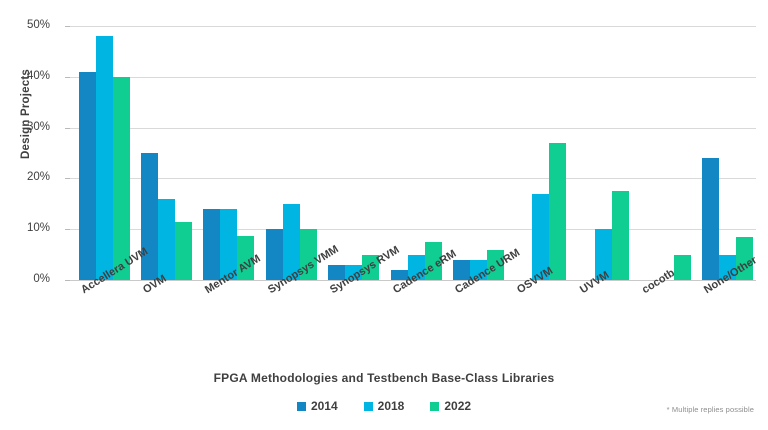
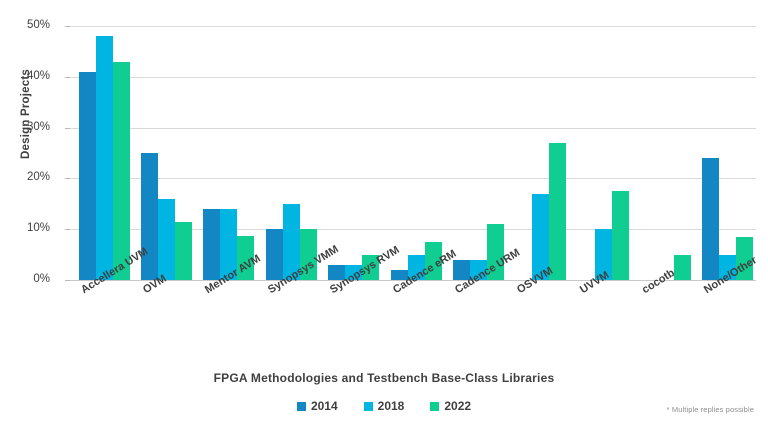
2022/Accellera UVM: 40% -> 43%
2022/Cadence URM: 6% -> 11%
